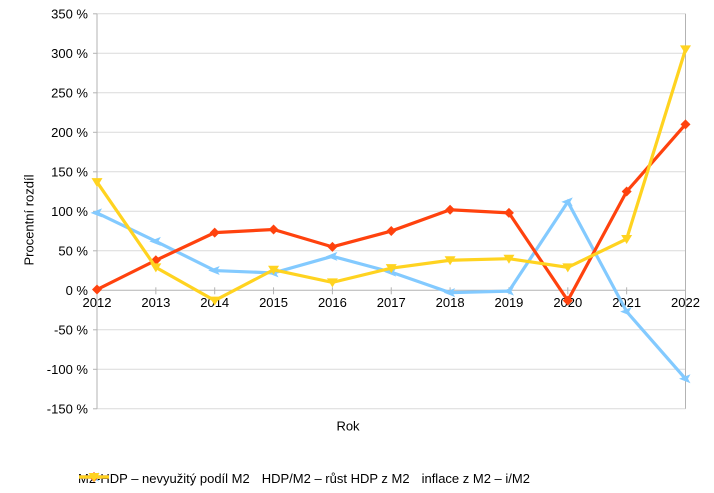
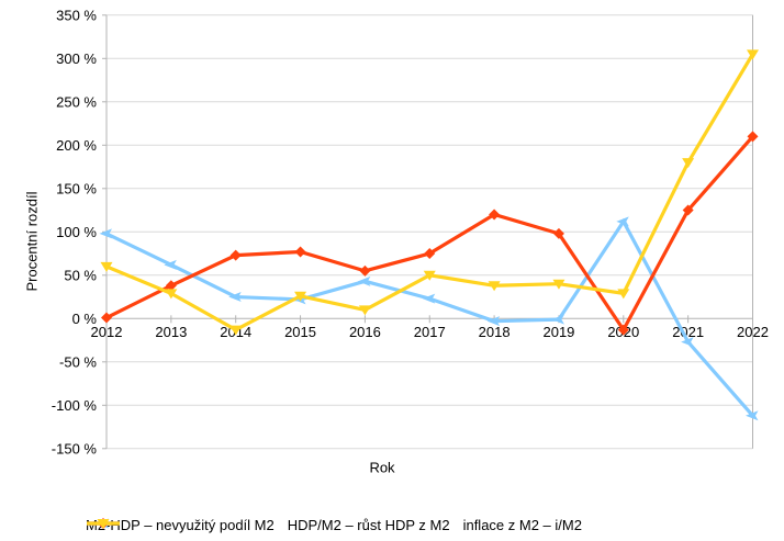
inflace z M2 – i/M2/2012: 140% -> 60%
inflace z M2 – i/M2/2017: 30% -> 50%
HDP/M2 – růst HDP z M2/2018: 100% -> 120%
inflace z M2 – i/M2/2021: 60% -> 180%
